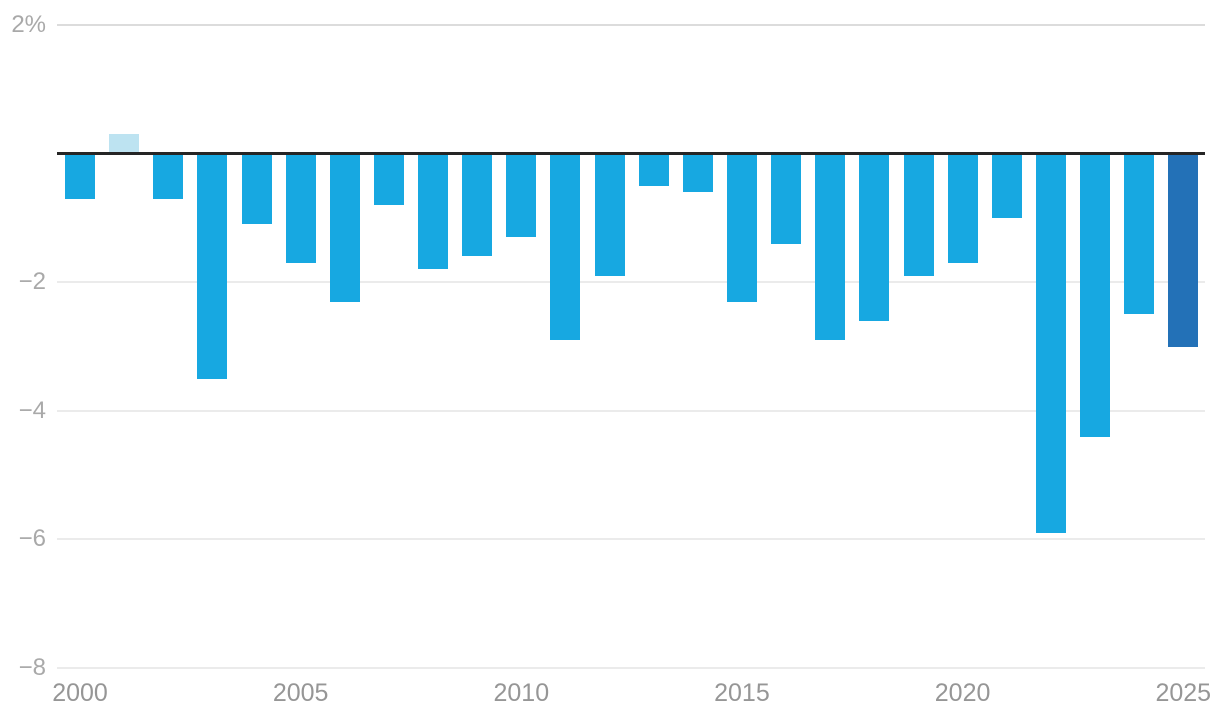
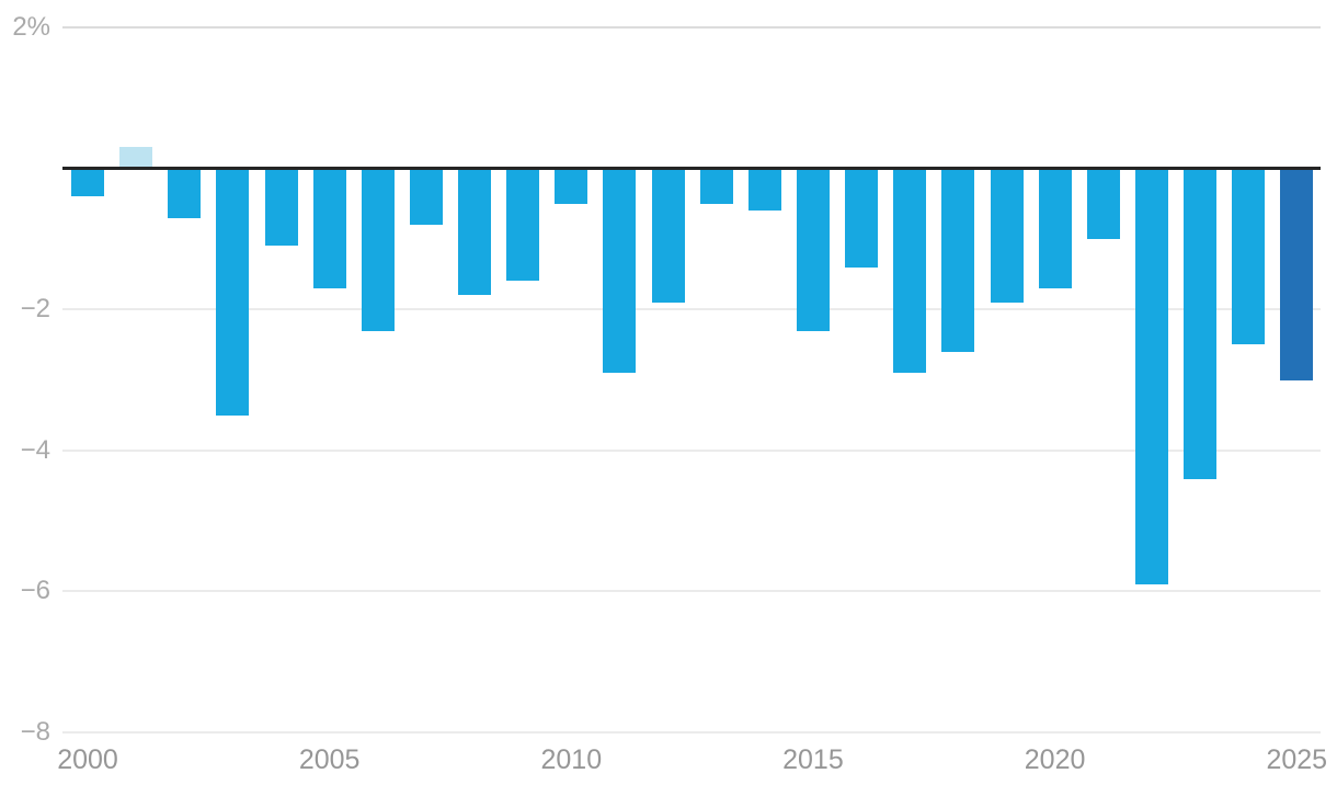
2000: -0.7 -> -0.4
2010: -1.3 -> -0.5
